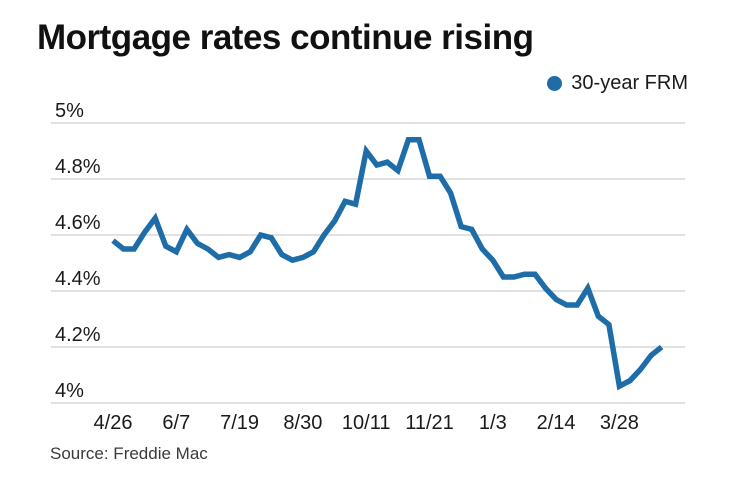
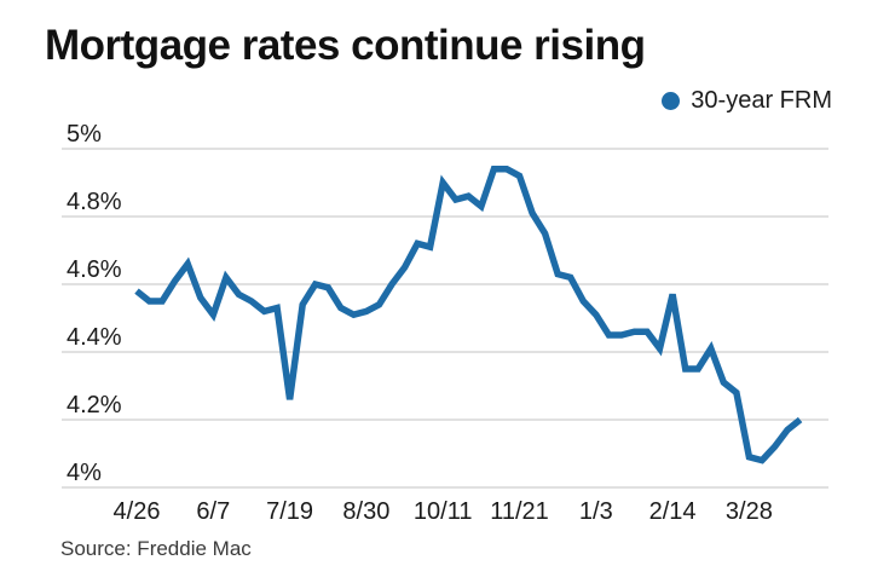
6/7: 4.54% -> 4.51%
7/19: 4.52% -> 4.26%
11/21: 4.81% -> 4.92%
2/14: 4.37% -> 4.57%
3/28: 4.06% -> 4.09%
